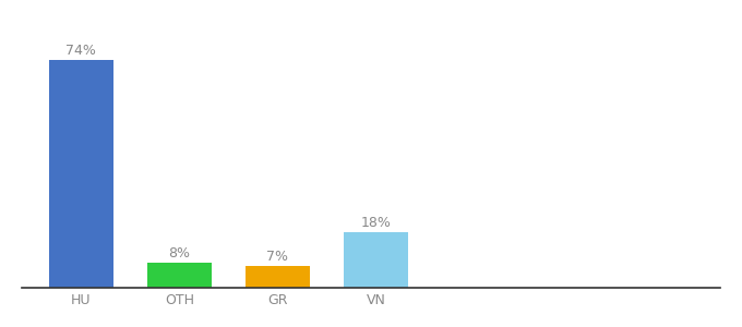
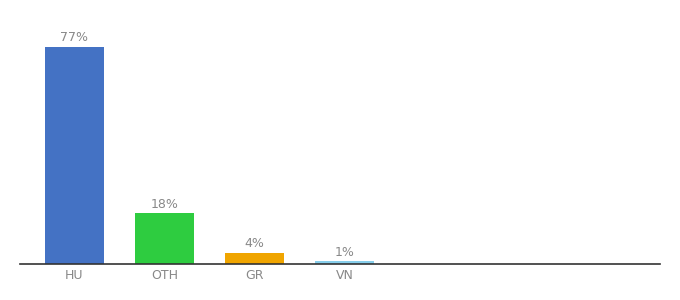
HU: 74% -> 77%
OTH: 8% -> 18%
GR: 7% -> 4%
VN: 18% -> 1%
